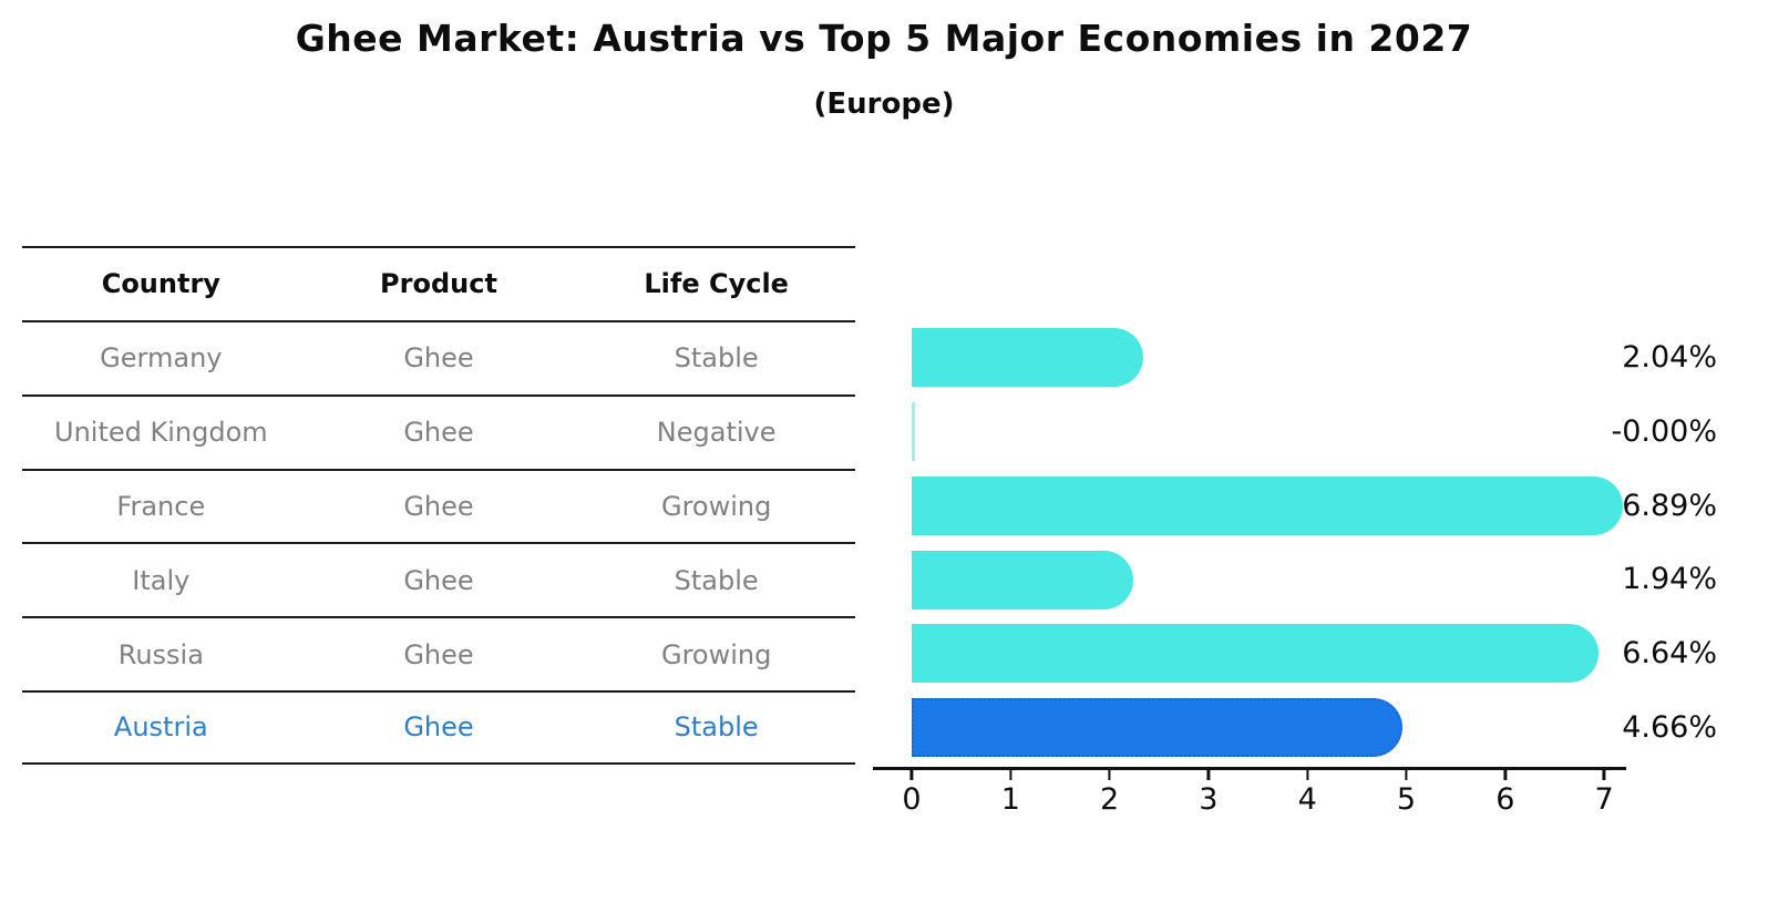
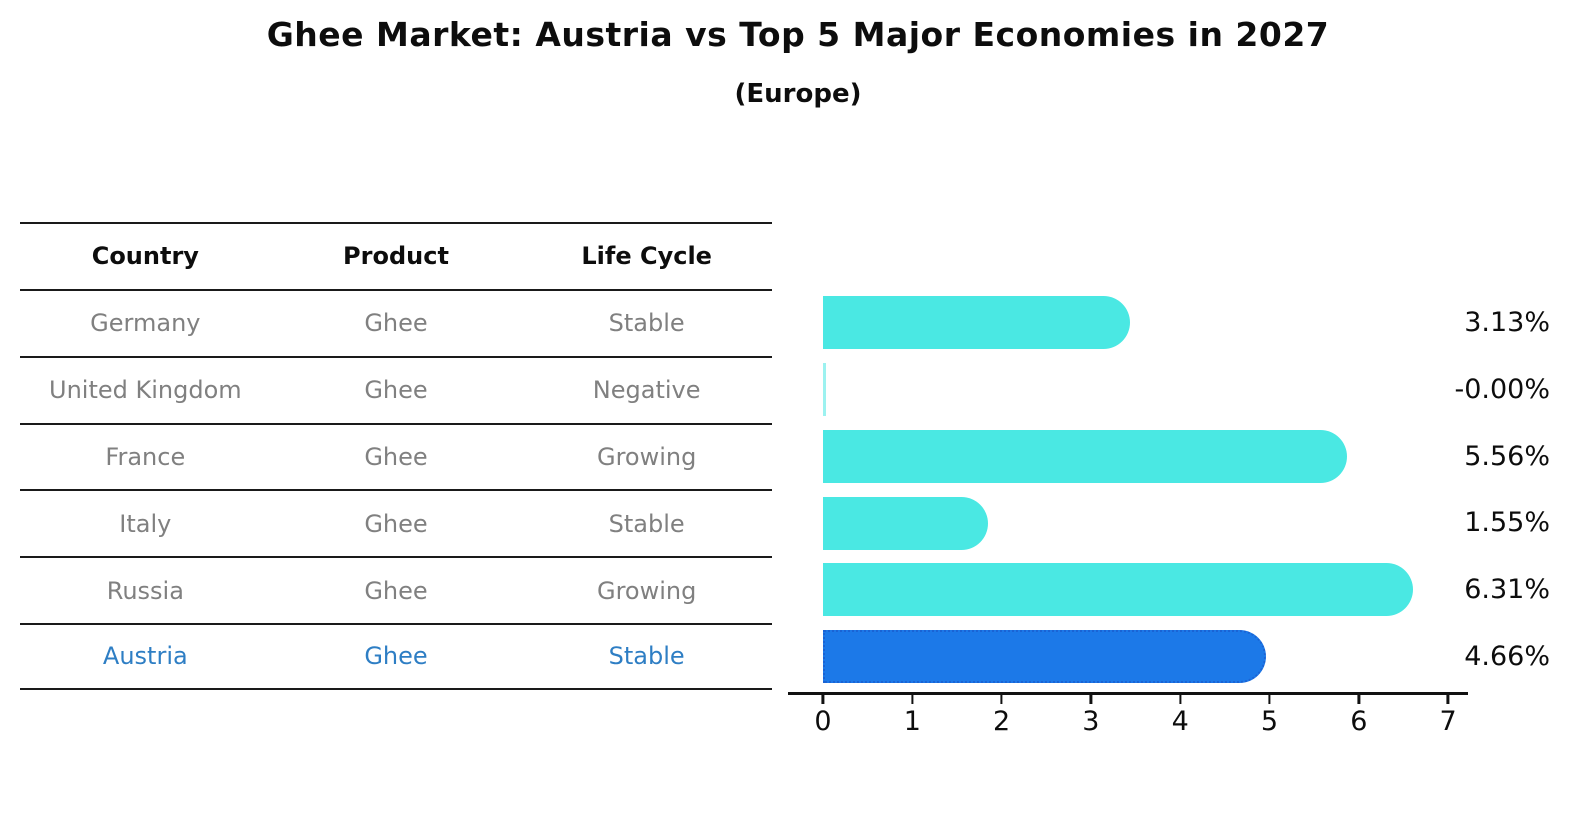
Germany: 2.04% -> 3.13%
France: 6.89% -> 5.56%
Italy: 1.94% -> 1.55%
Russia: 6.64% -> 6.31%
